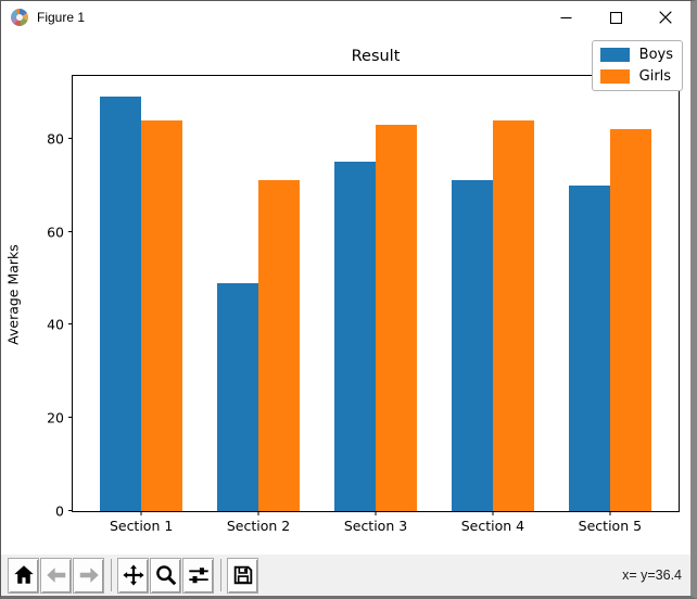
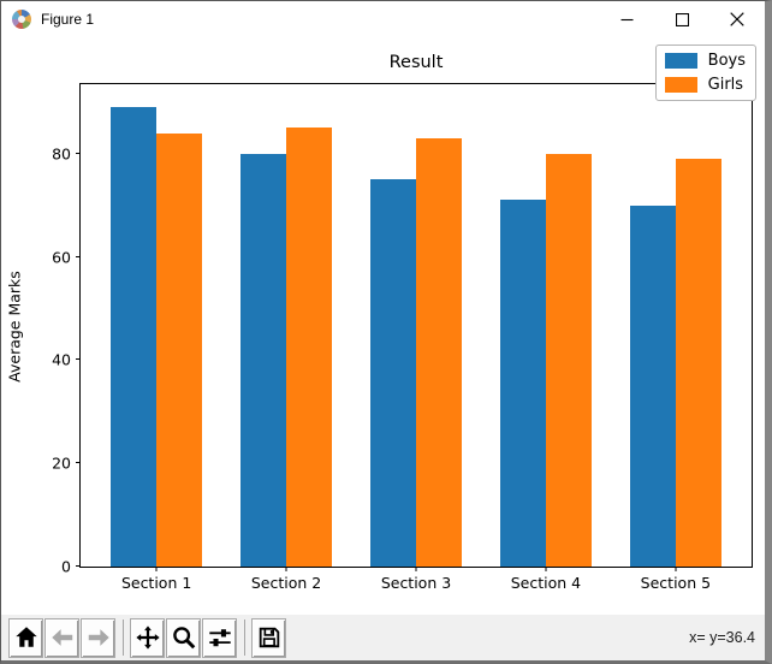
Boys/Section 2: 49 -> 80
Girls/Section 2: 71 -> 85
Girls/Section 4: 84 -> 80
Girls/Section 5: 82 -> 79
